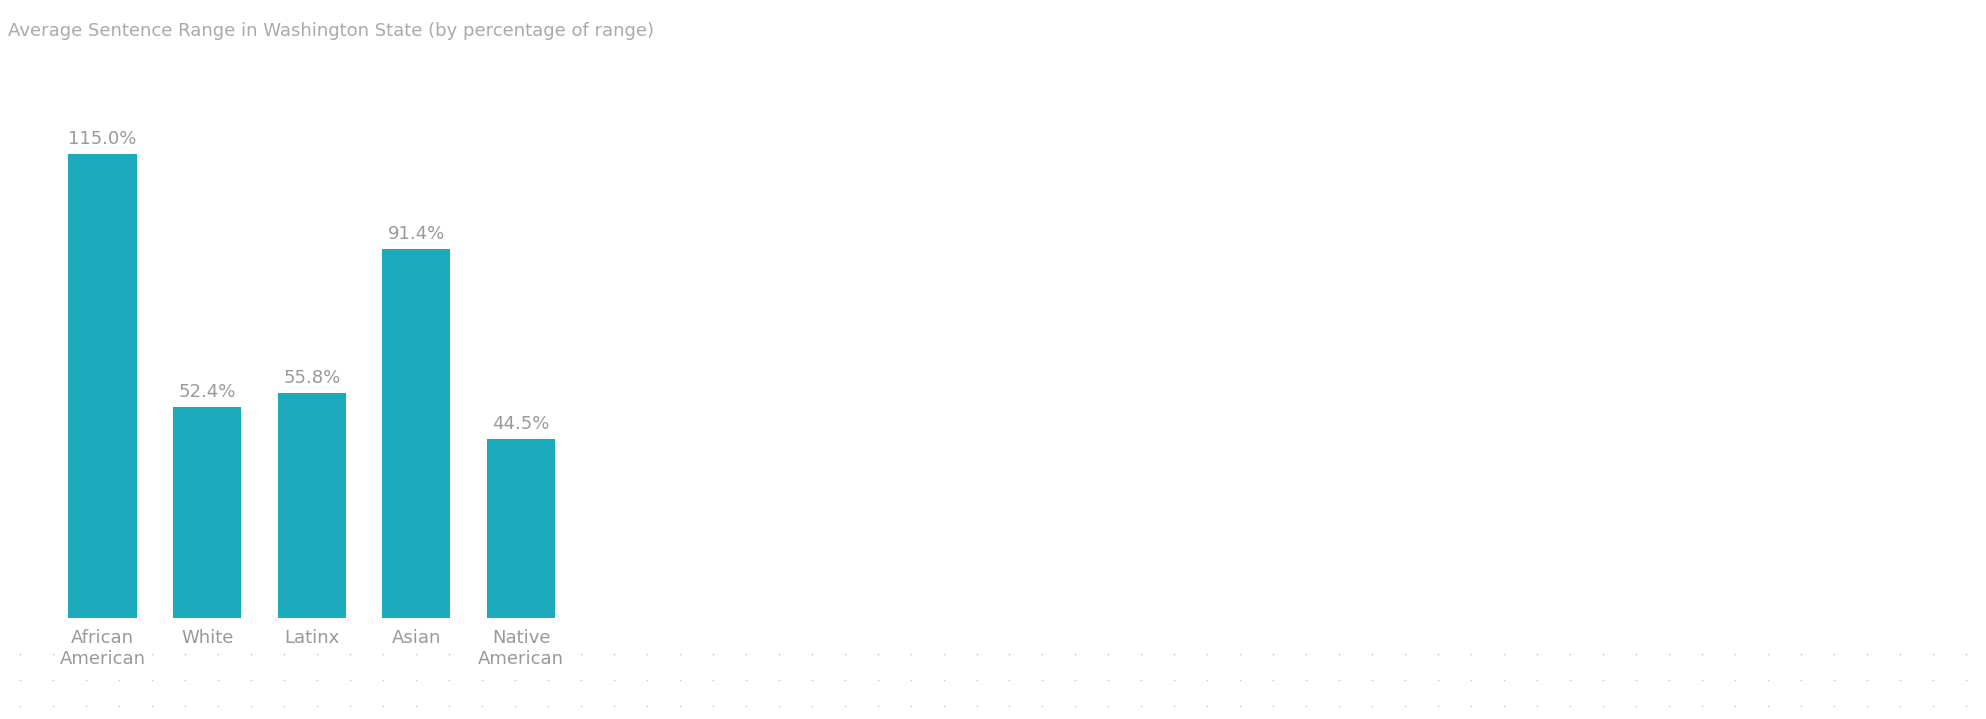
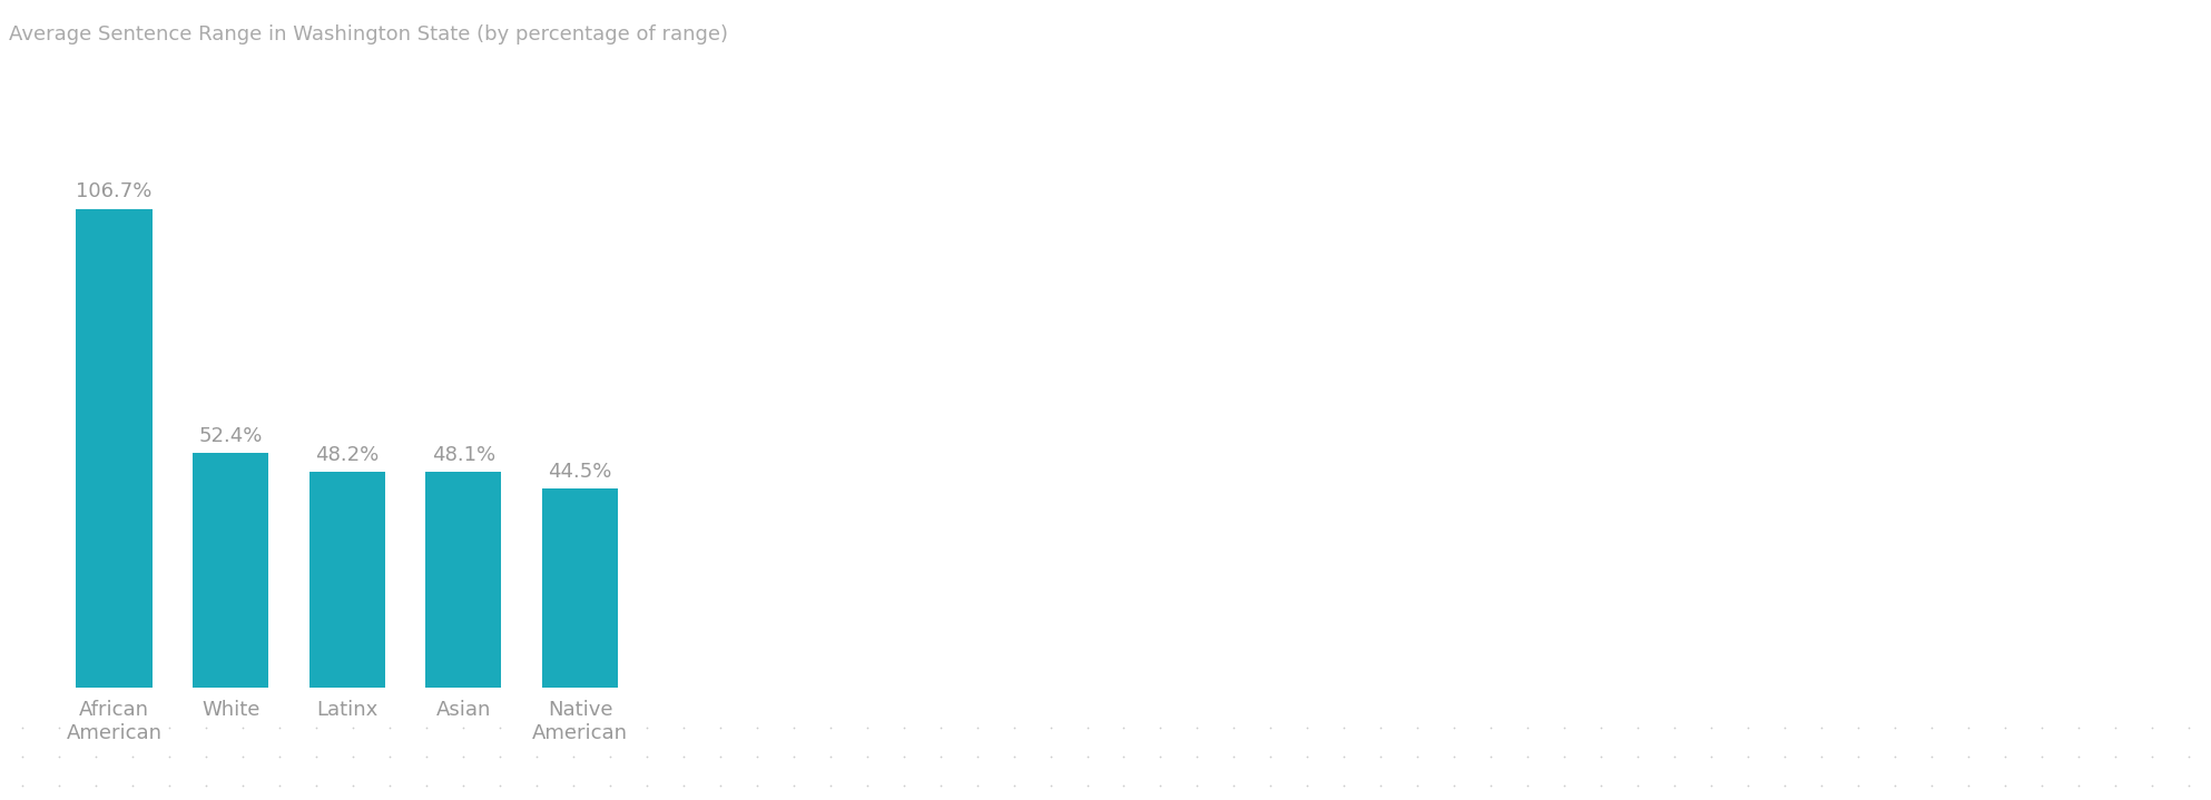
African American: 115.0% -> 106.7%
Latinx: 55.8% -> 48.2%
Asian: 91.4% -> 48.1%
